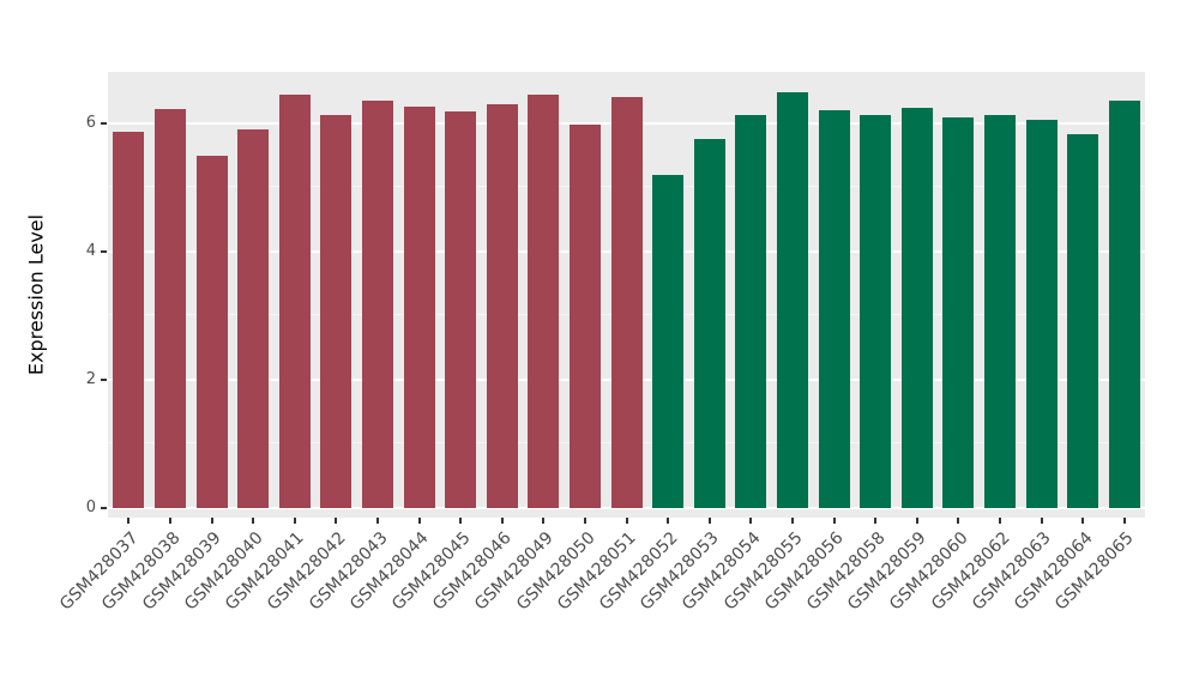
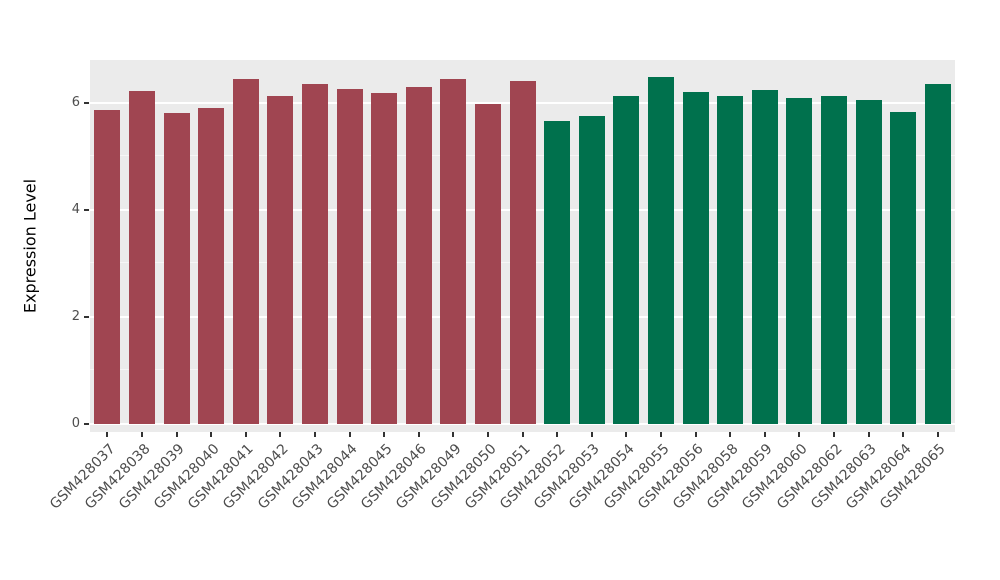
GSM428039: 5.5 -> 5.8
GSM428052: 5.2 -> 5.7
